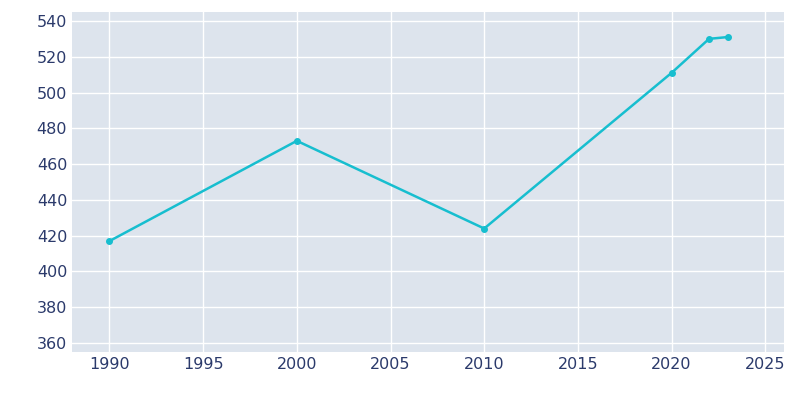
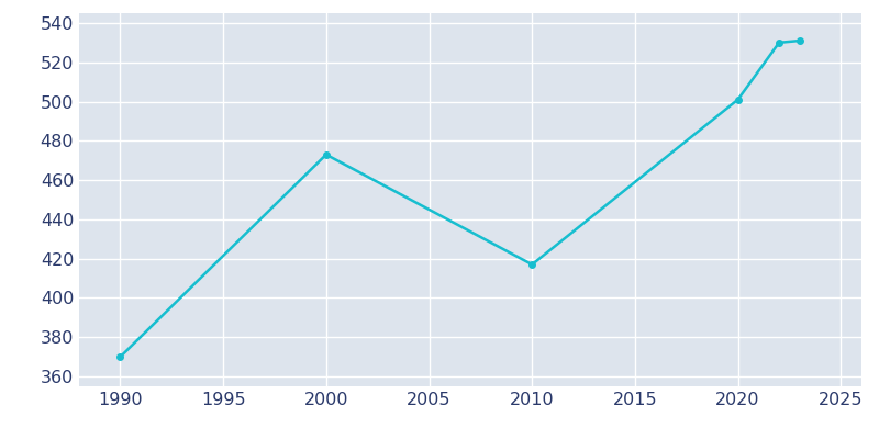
1990: 417 -> 370
2010: 424 -> 417
2020: 511 -> 501
